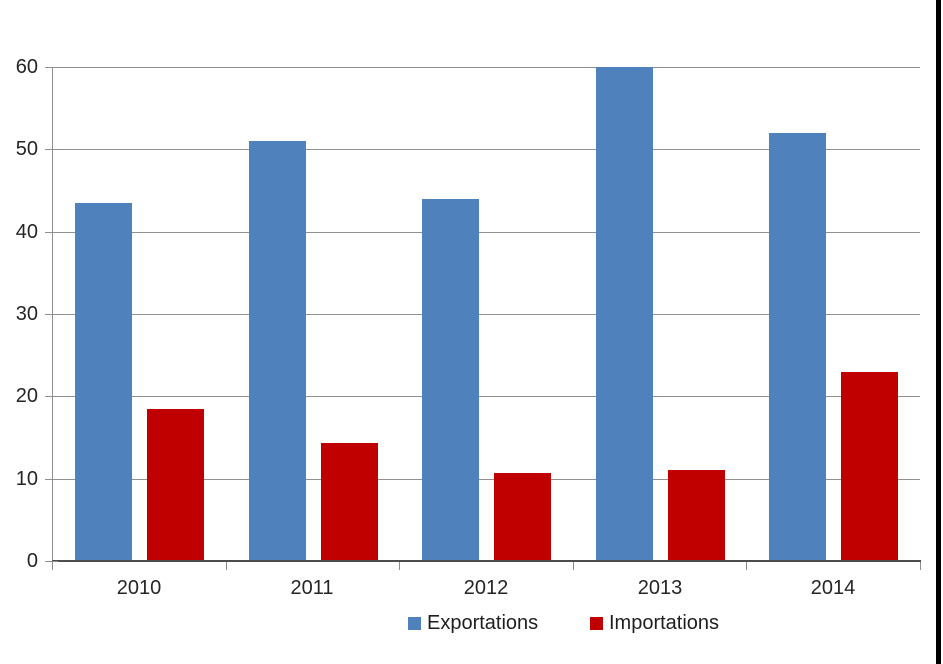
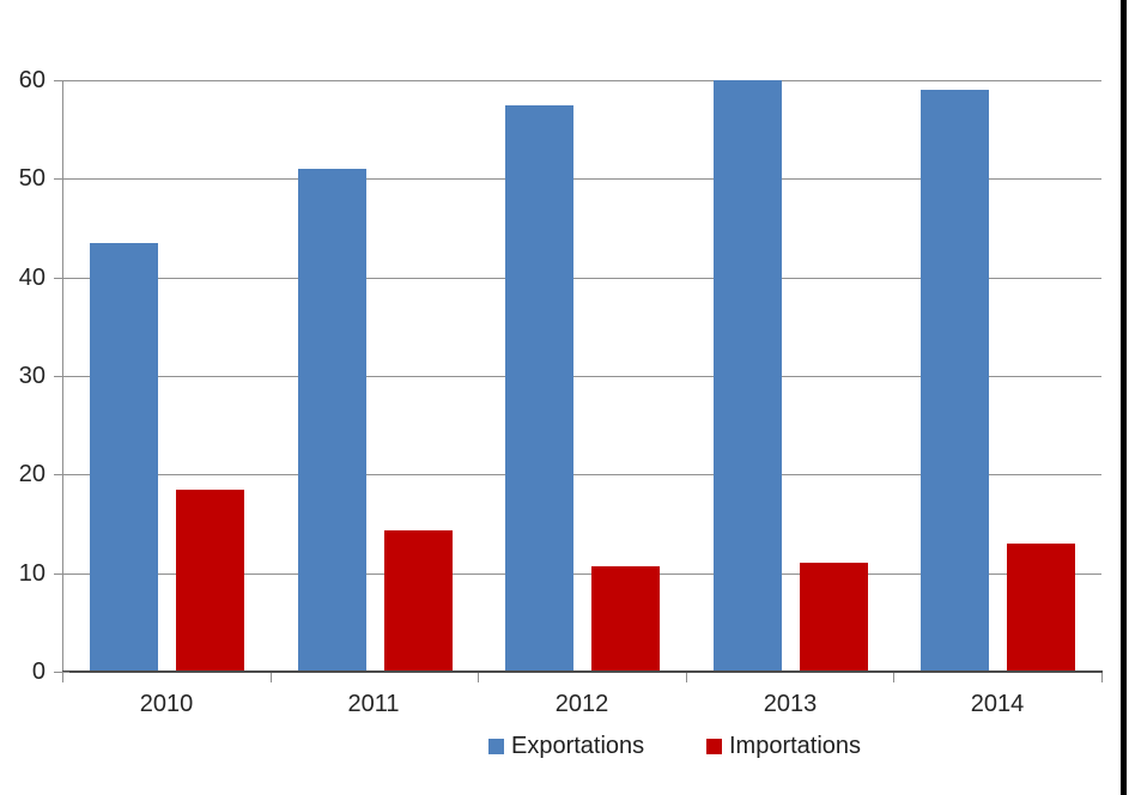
Exportations/2012: 44 -> 58
Exportations/2014: 52 -> 59
Importations/2014: 23 -> 13
